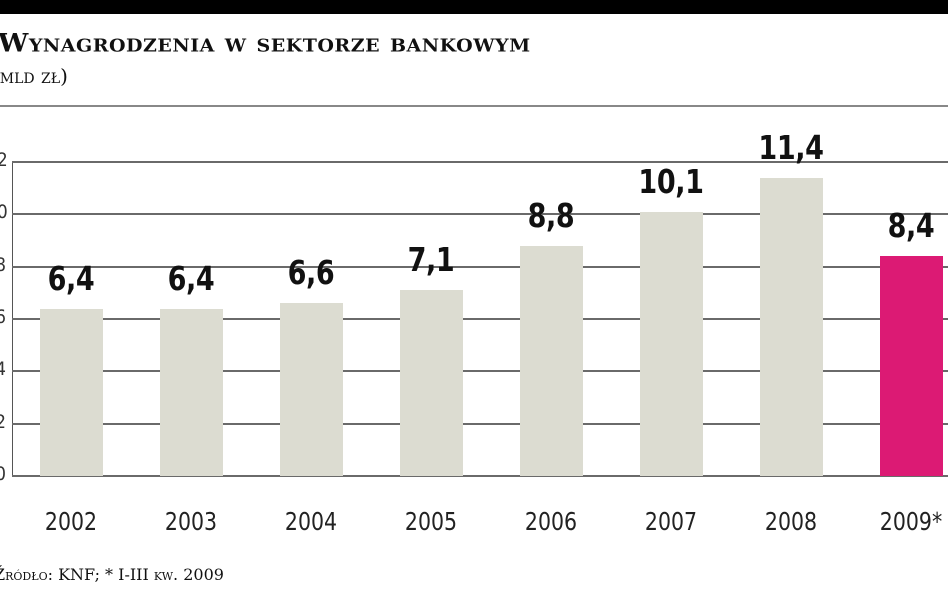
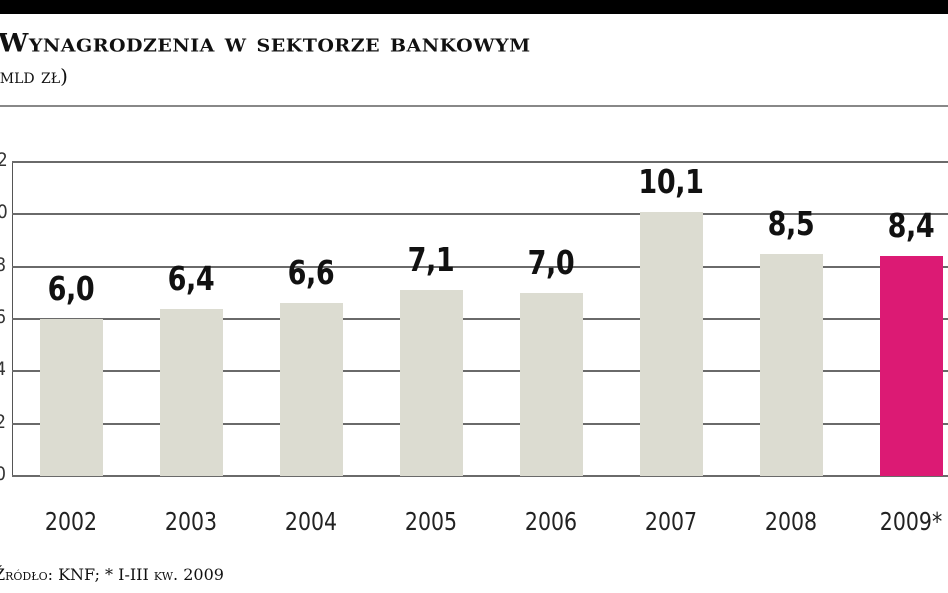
2002: 6,4 -> 6,0
2006: 8,8 -> 7,0
2008: 11,4 -> 8,5
